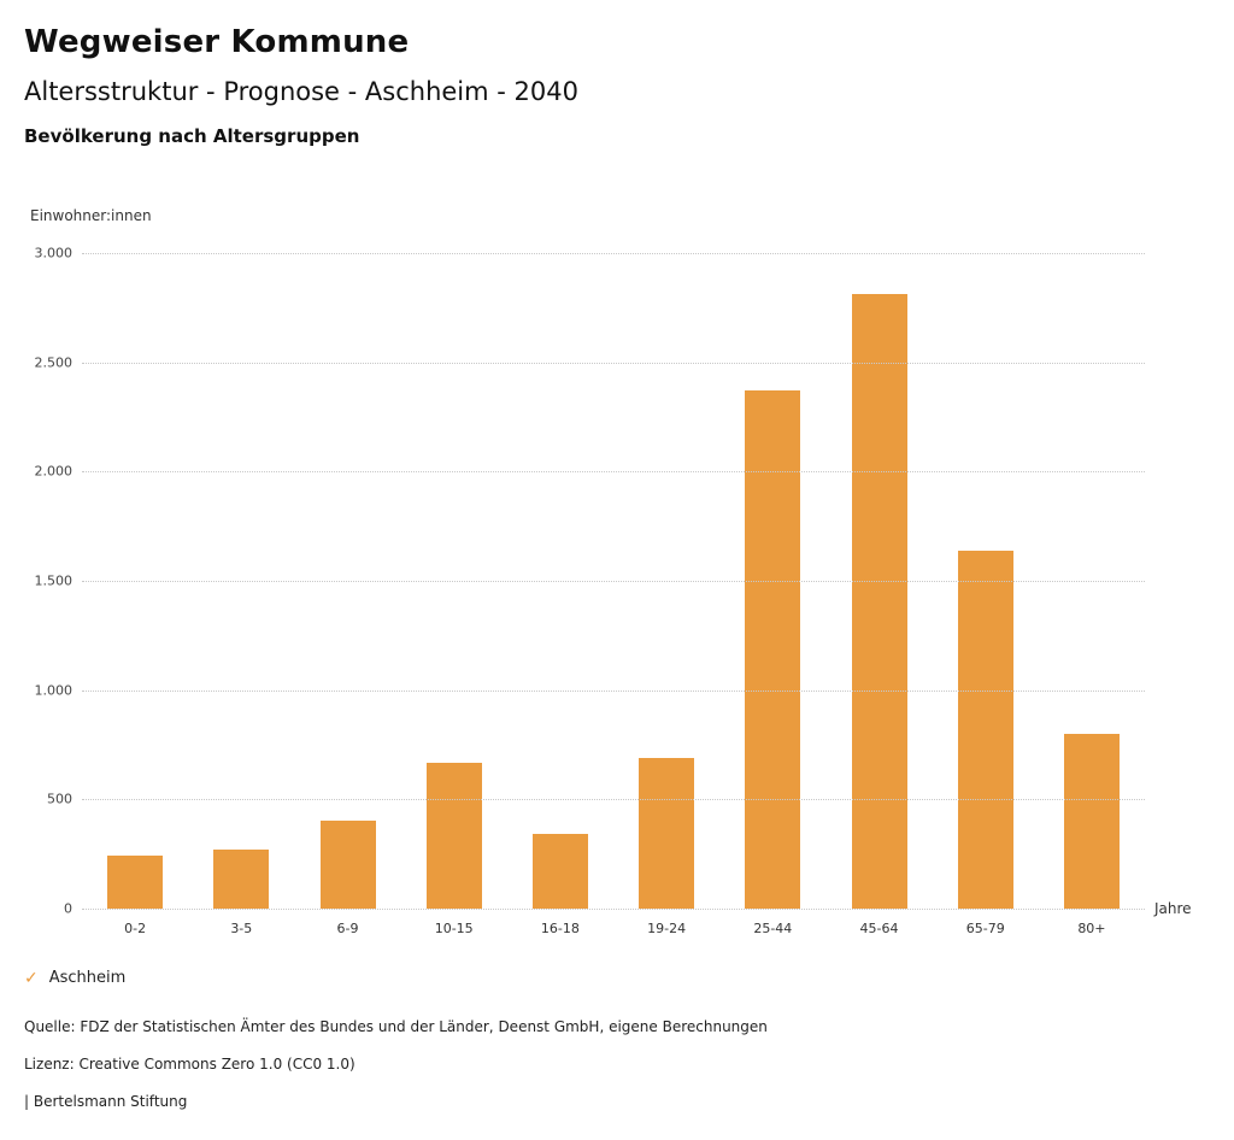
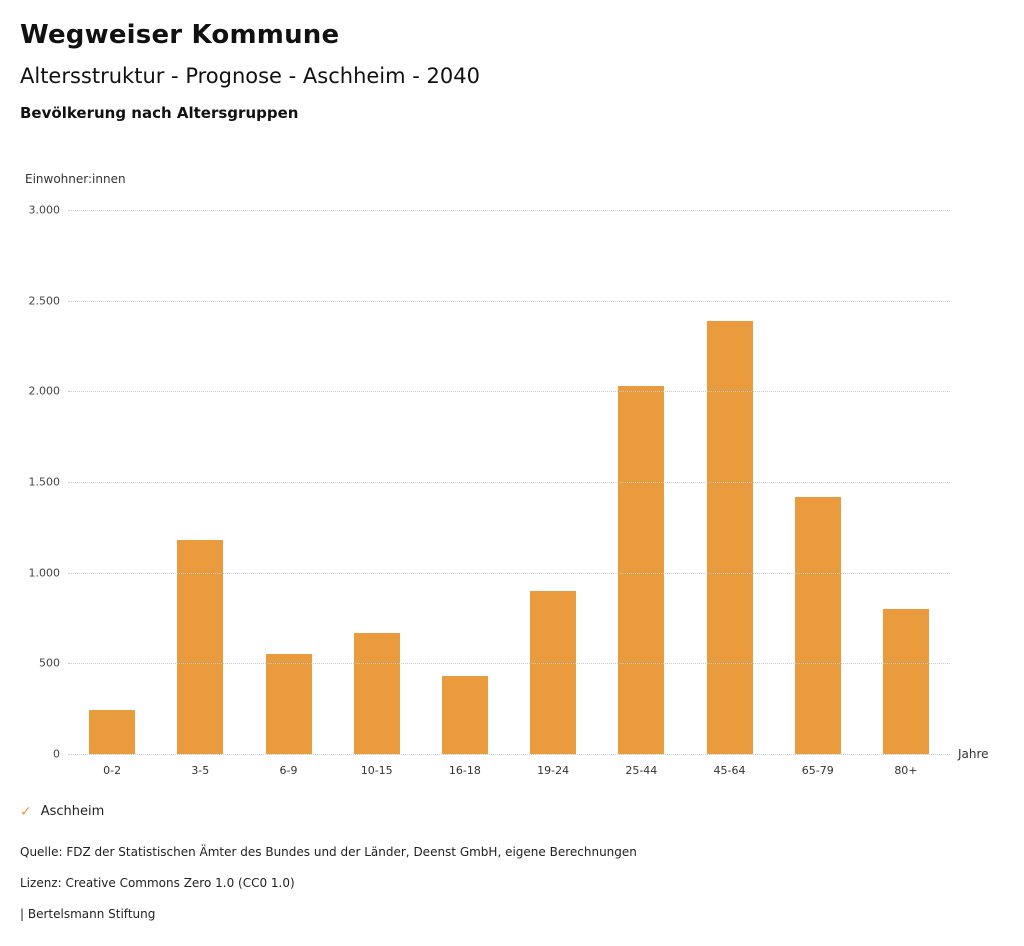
3-5: 270 -> 1180
6-9: 400 -> 550
16-18: 340 -> 430
19-24: 690 -> 900
25-44: 2370 -> 2030
45-64: 2810 -> 2390
65-79: 1640 -> 1420
